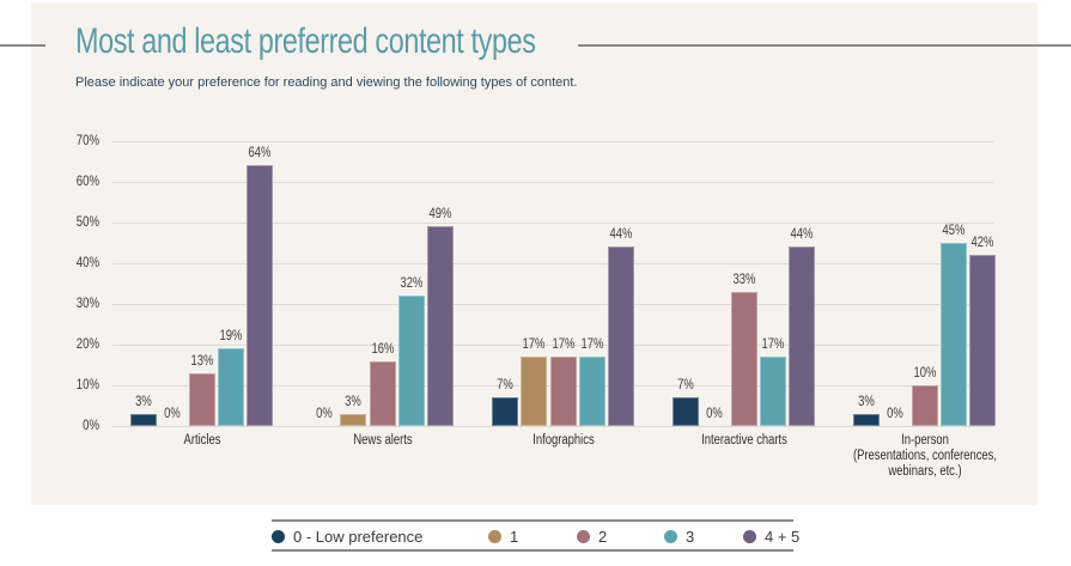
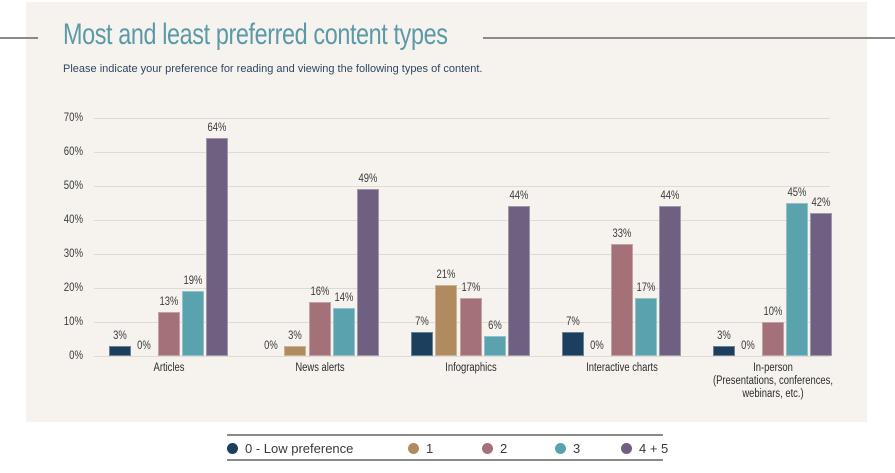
3/News alerts: 32% -> 14%
1/Infographics: 17% -> 21%
3/Infographics: 17% -> 6%
